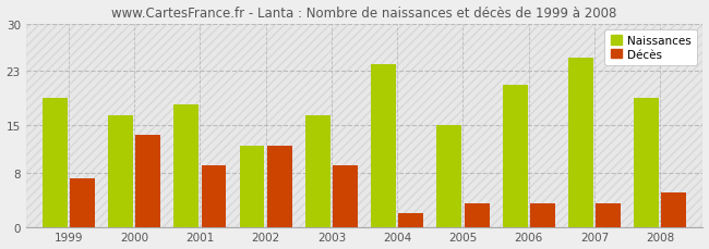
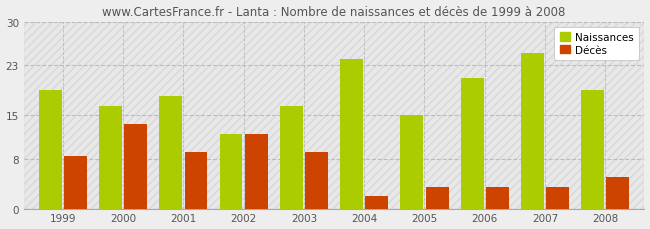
Décès/1999: 7.2 -> 8.5
